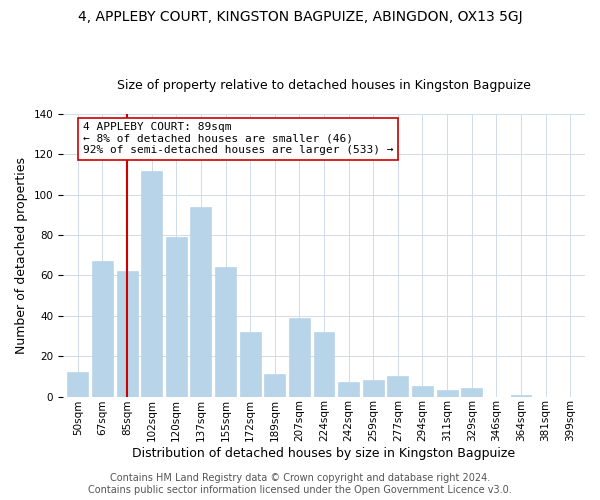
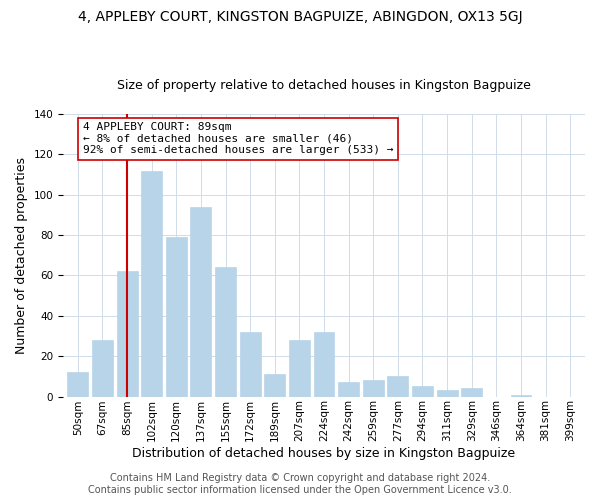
67sqm: 67 -> 28
207sqm: 39 -> 28
